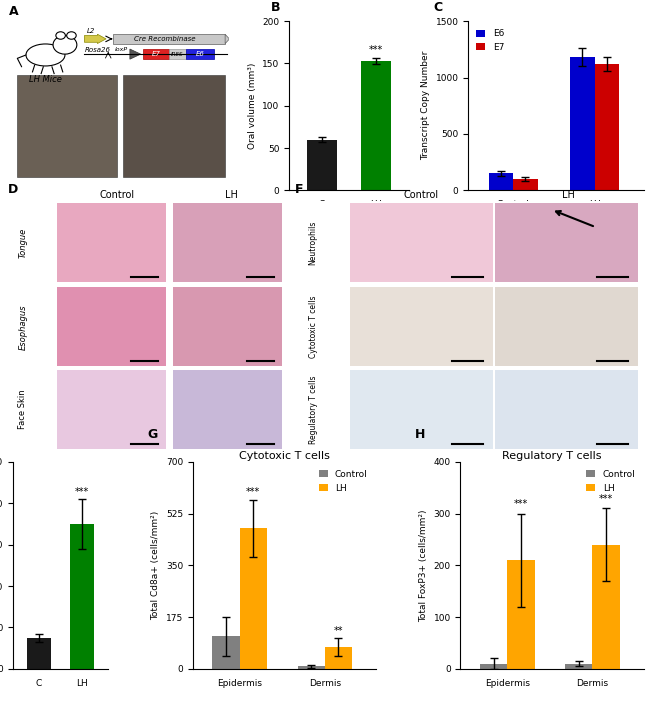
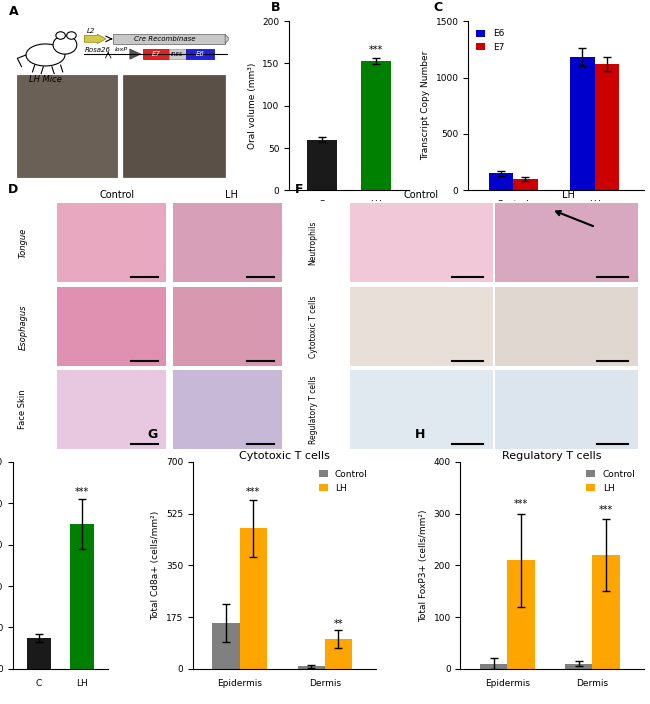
Cytotoxic T cells/Control/Epidermis: 110 -> 155
Cytotoxic T cells/LH/Dermis: 75 -> 100
Regulatory T cells/LH/Dermis: 240 -> 220
